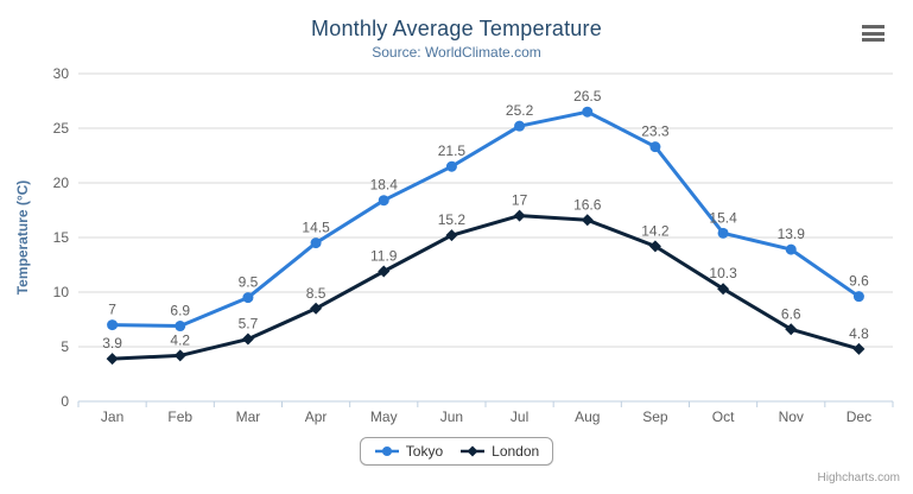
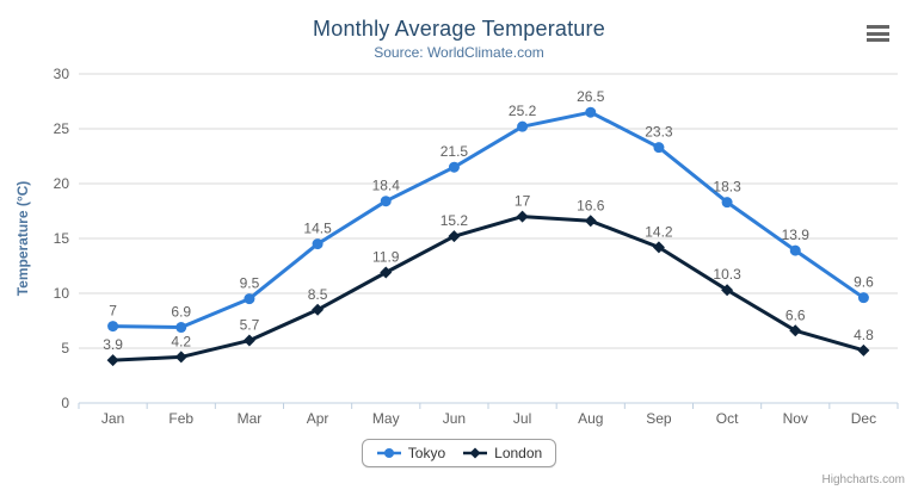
Tokyo/Oct: 15.4 -> 18.3
